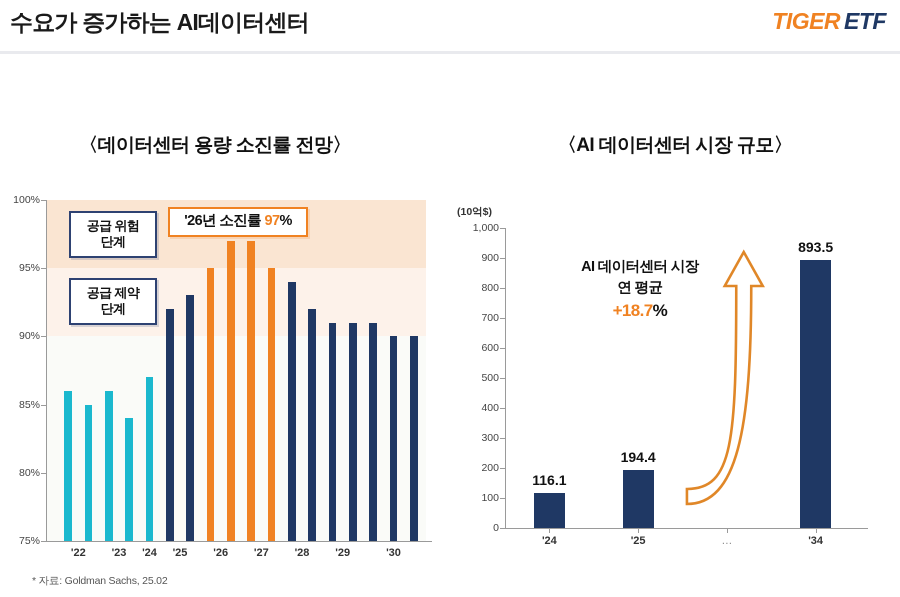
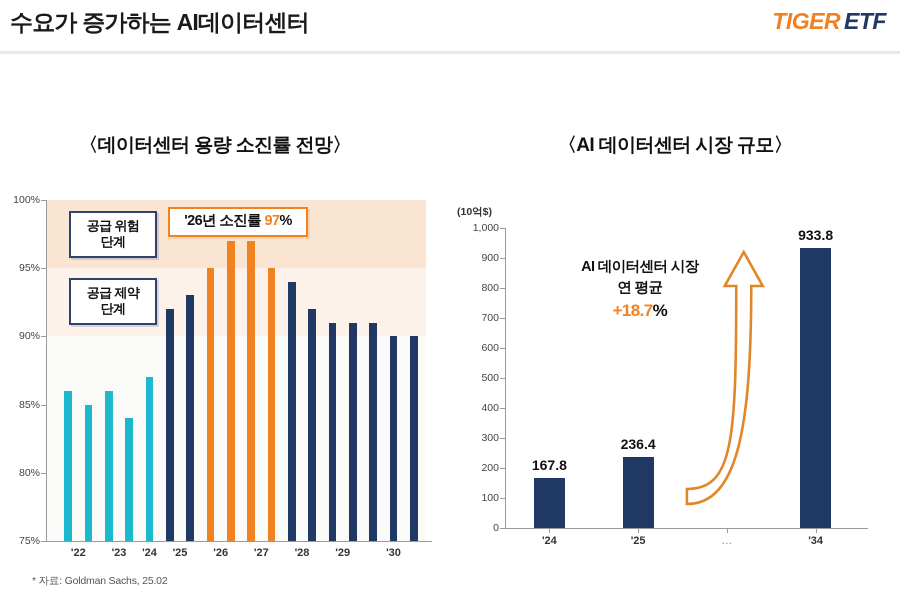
〈AI 데이터센터 시장 규모〉/'24: 116.1 -> 167.8
〈AI 데이터센터 시장 규모〉/'25: 194.4 -> 236.4
〈AI 데이터센터 시장 규모〉/'34: 893.5 -> 933.8
